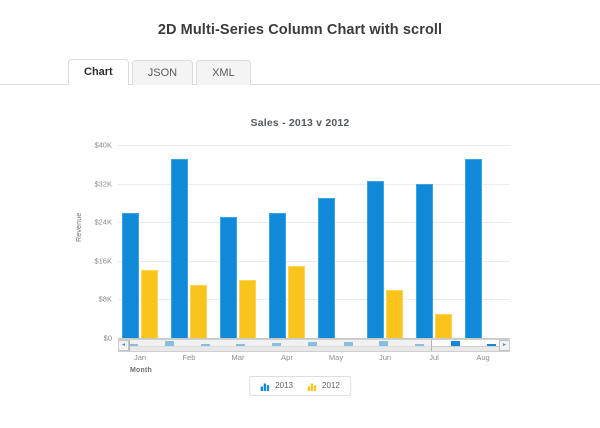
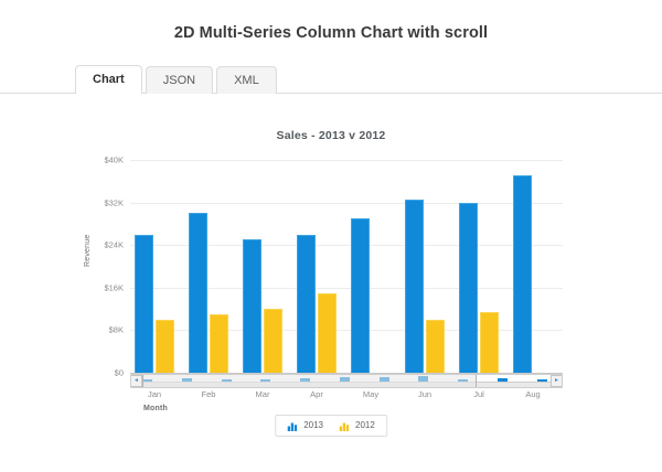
2012/Jan: $14K -> $10K
2013/Feb: $37K -> $30K
2012/Jul: $5K -> $12K
